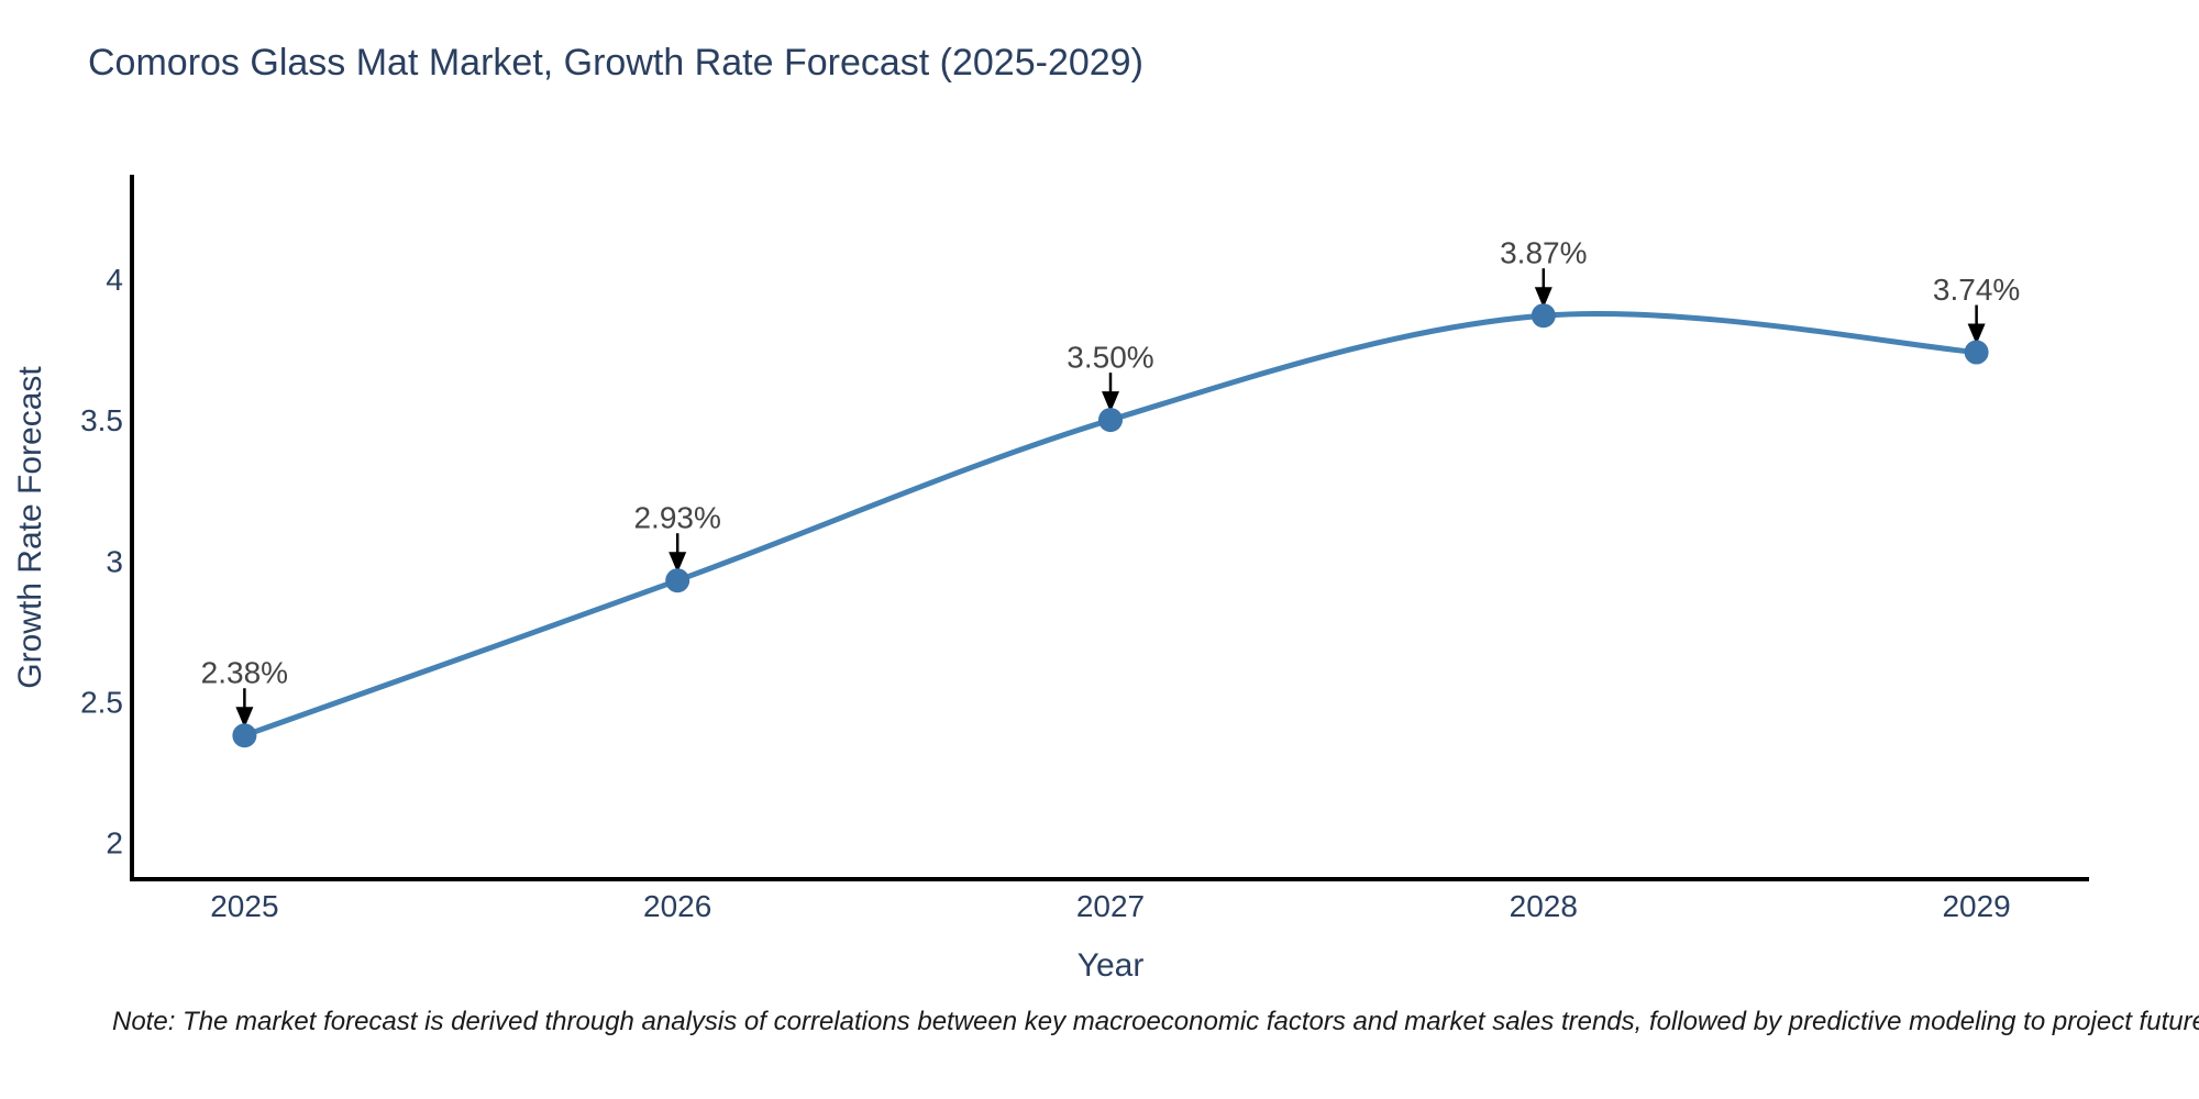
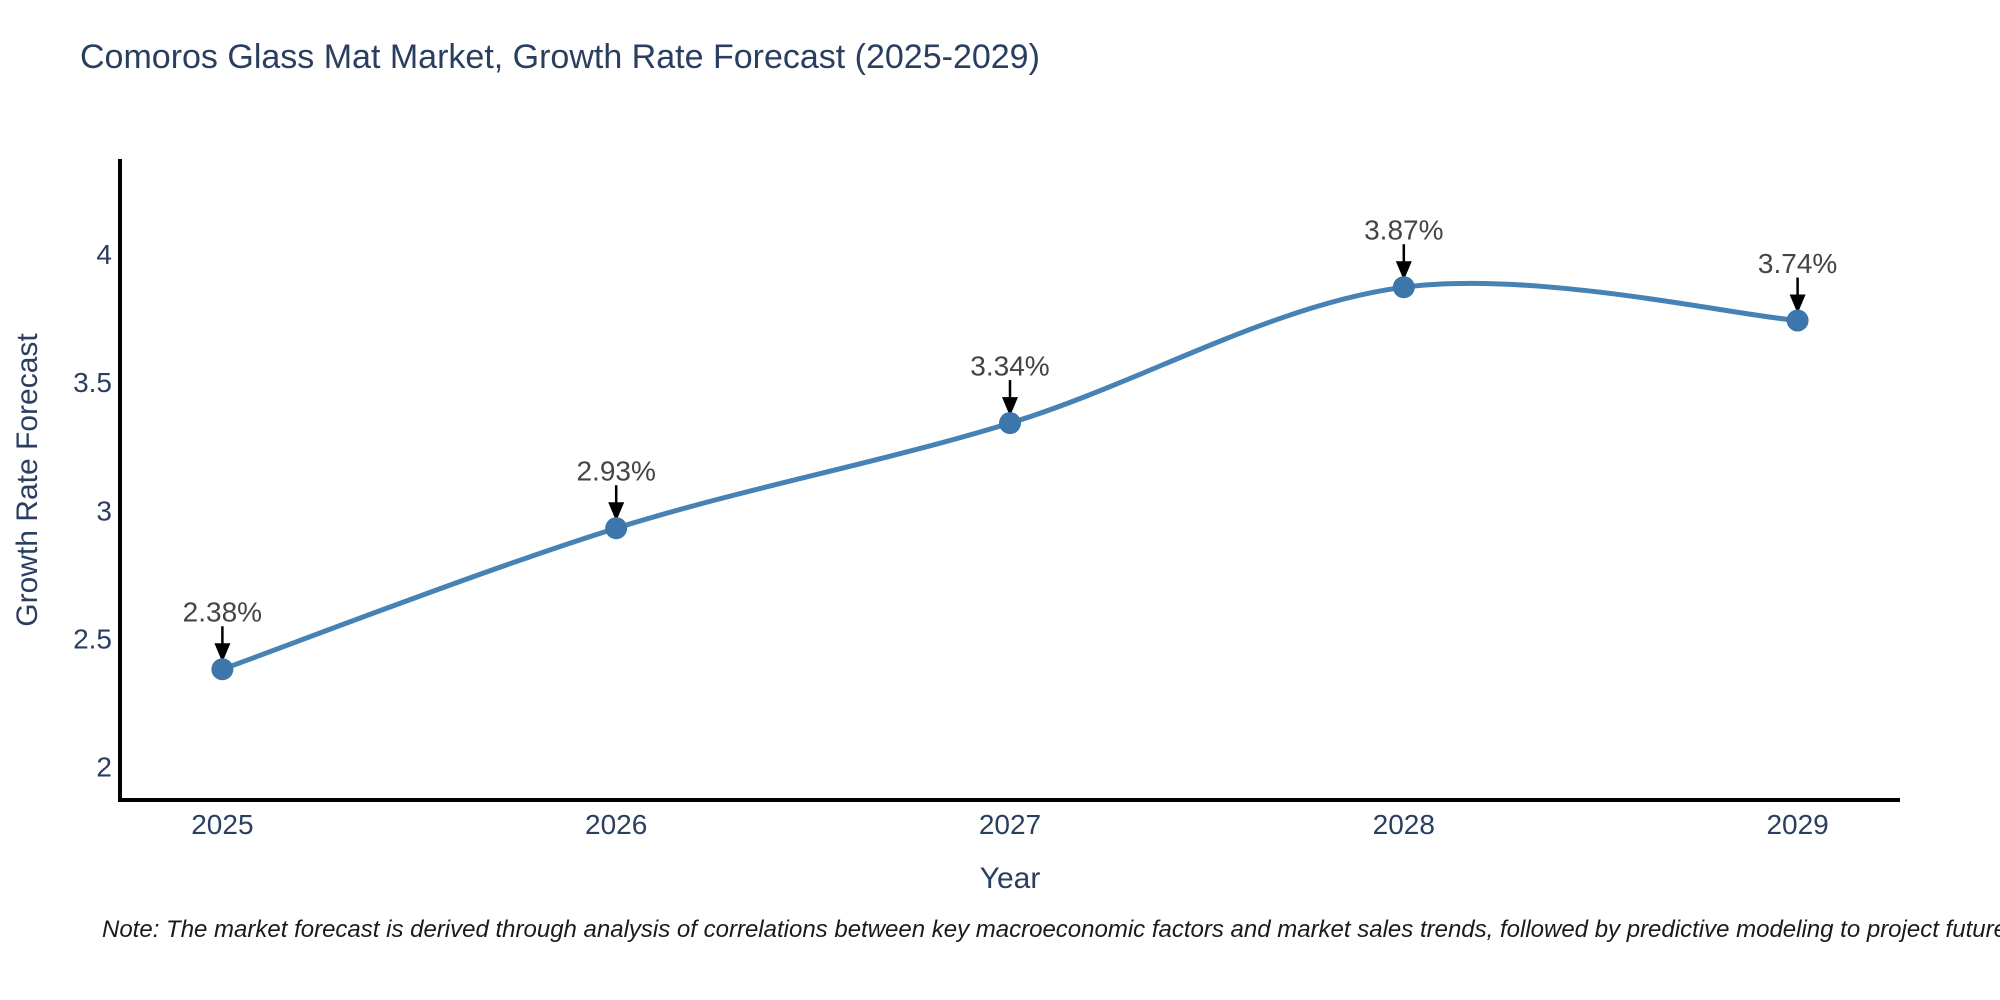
2027: 3.50% -> 3.34%
